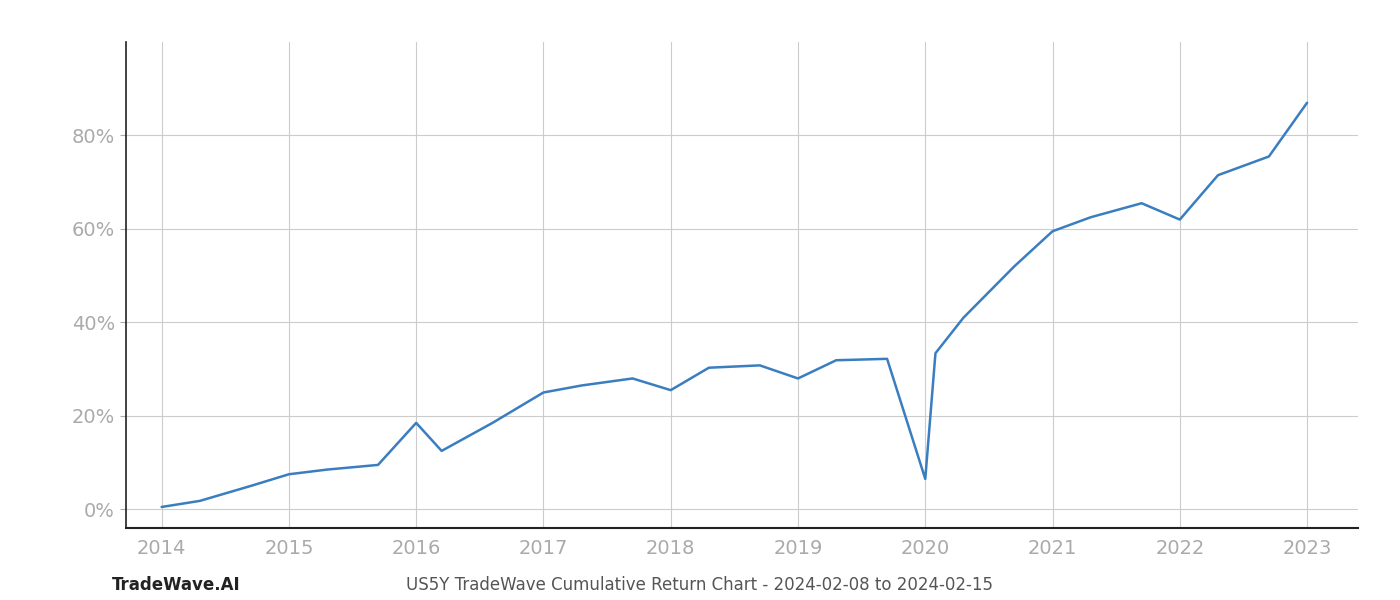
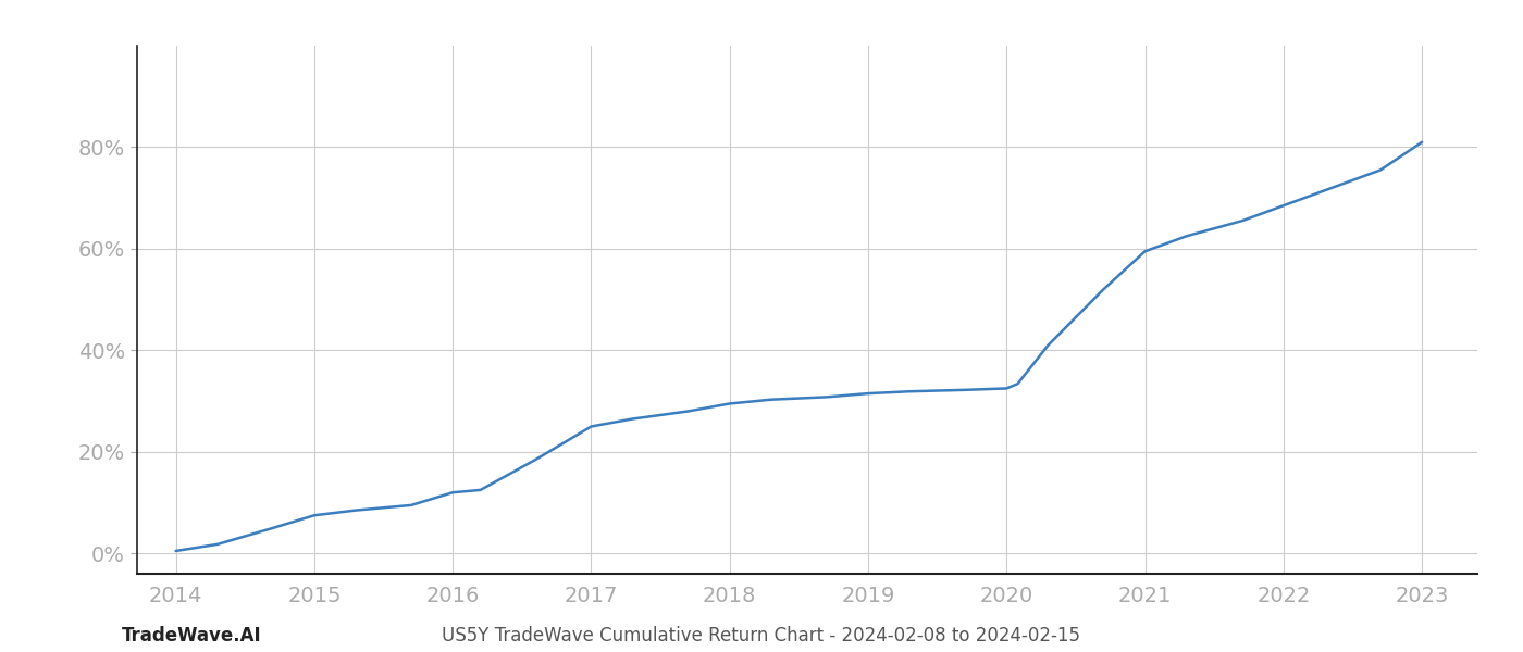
2016: 18.5% -> 12.0%
2018: 25.5% -> 29.5%
2019: 28.0% -> 31.5%
2020: 6.5% -> 32.5%
2022: 62.0% -> 68.5%
2023: 87.0% -> 81.0%
